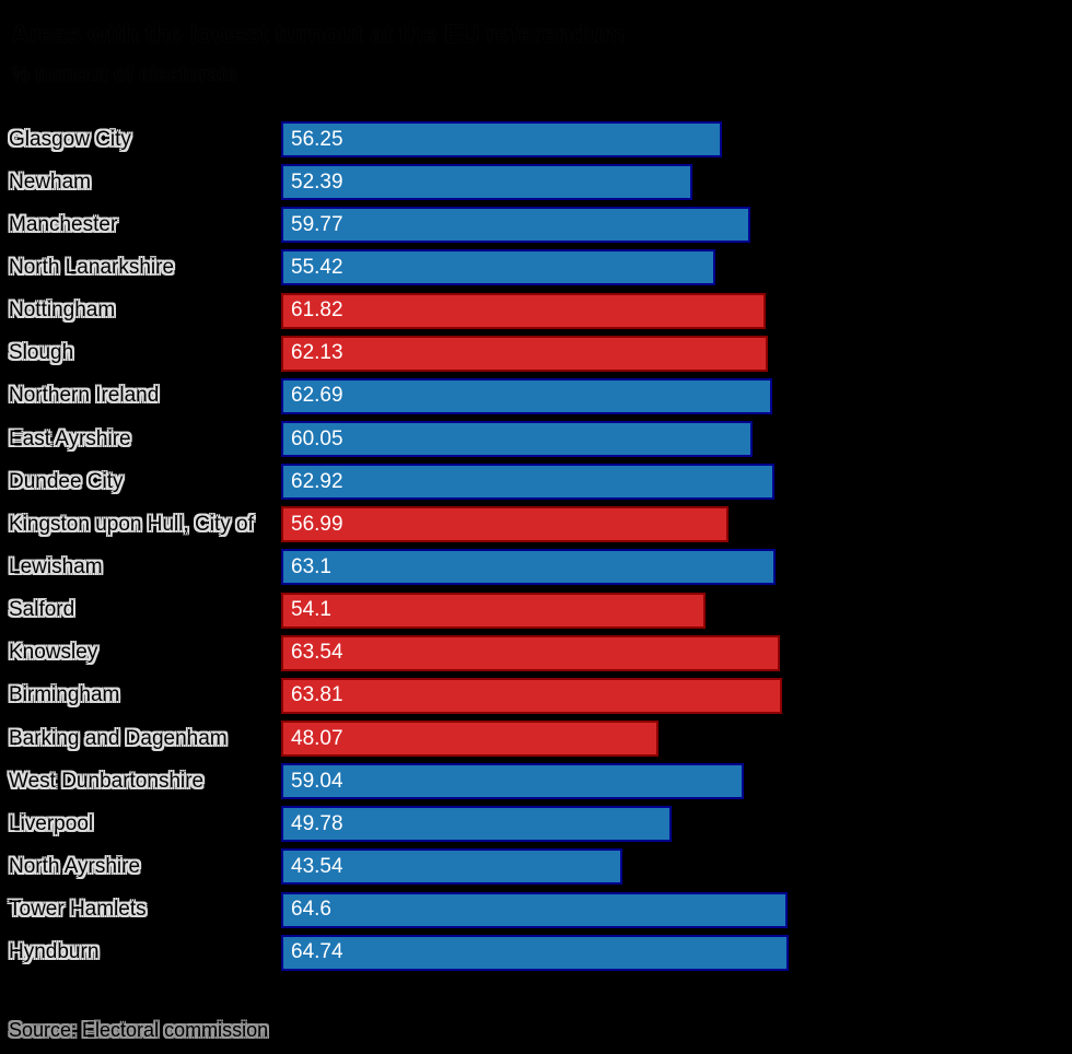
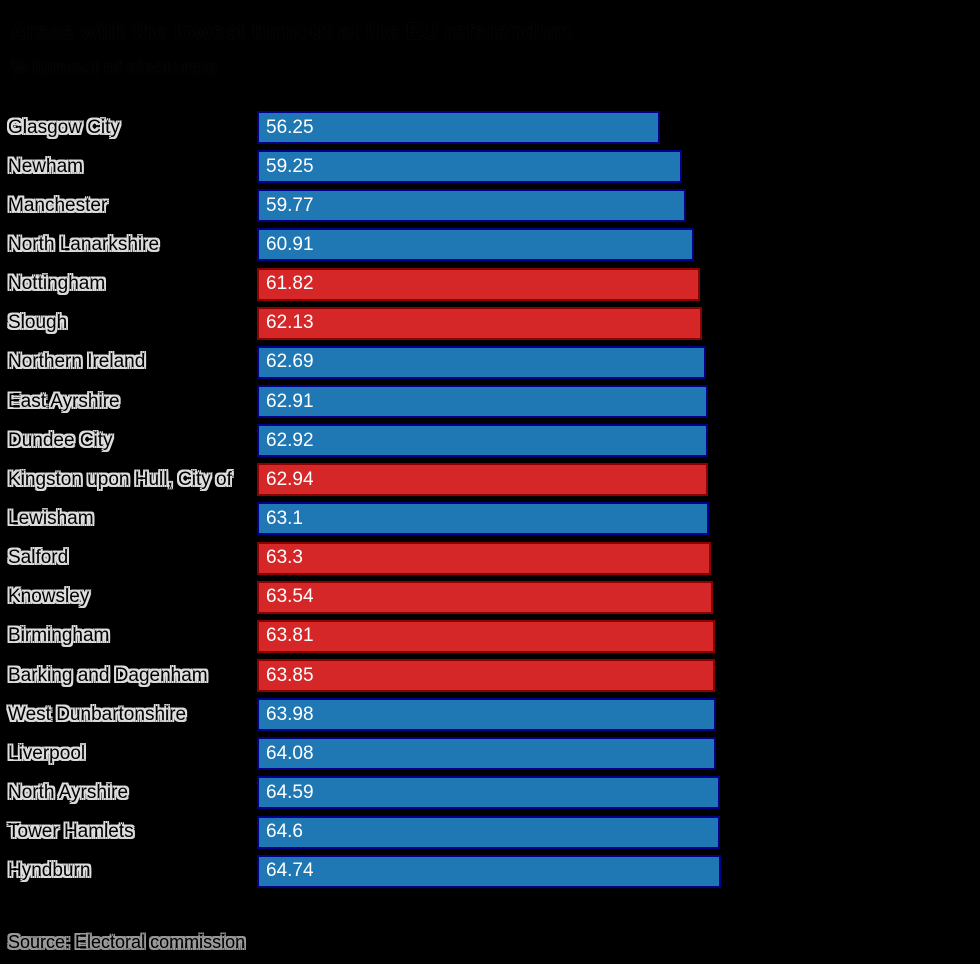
Newham: 52.39 -> 59.25
North Lanarkshire: 55.42 -> 60.91
East Ayrshire: 60.05 -> 62.91
Kingston upon Hull, City of: 56.99 -> 62.94
Salford: 54.1 -> 63.3
Barking and Dagenham: 48.07 -> 63.85
West Dunbartonshire: 59.04 -> 63.98
Liverpool: 49.78 -> 64.08
North Ayrshire: 43.54 -> 64.59
